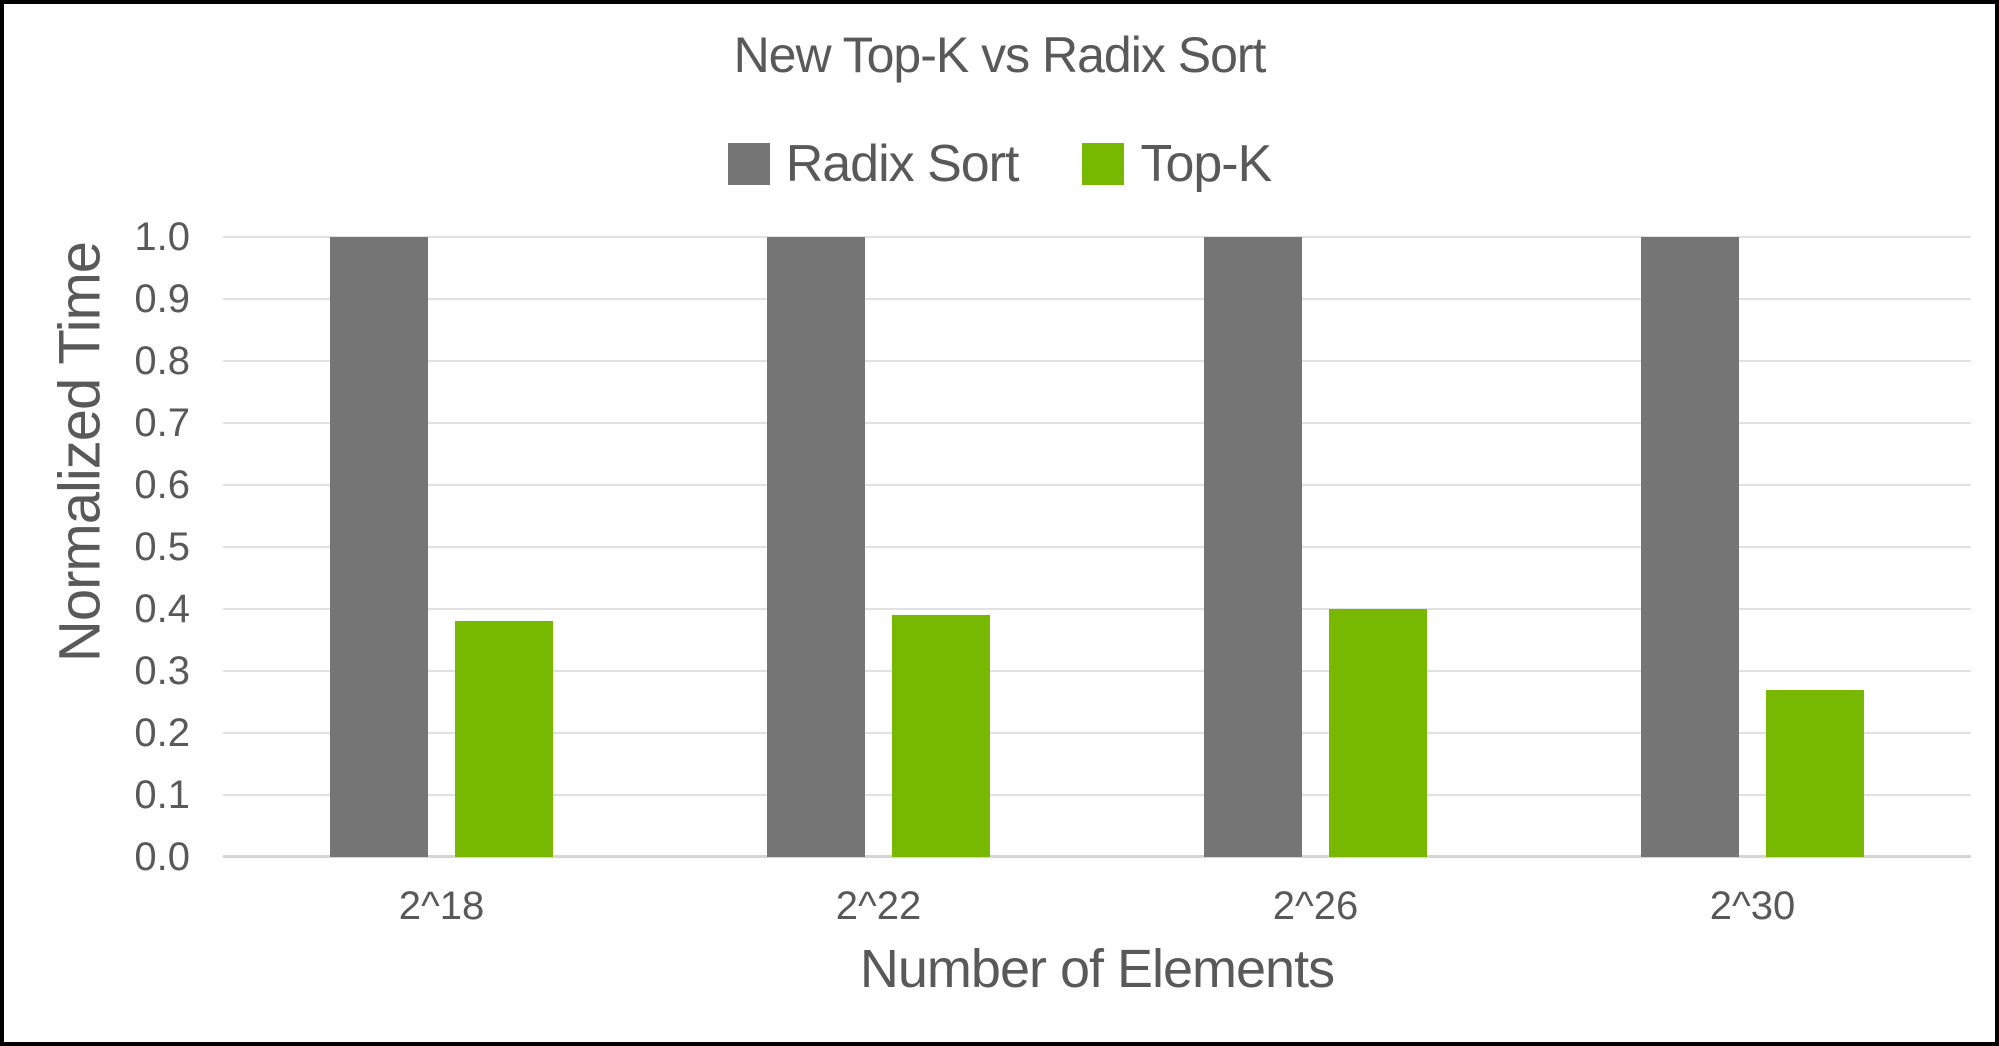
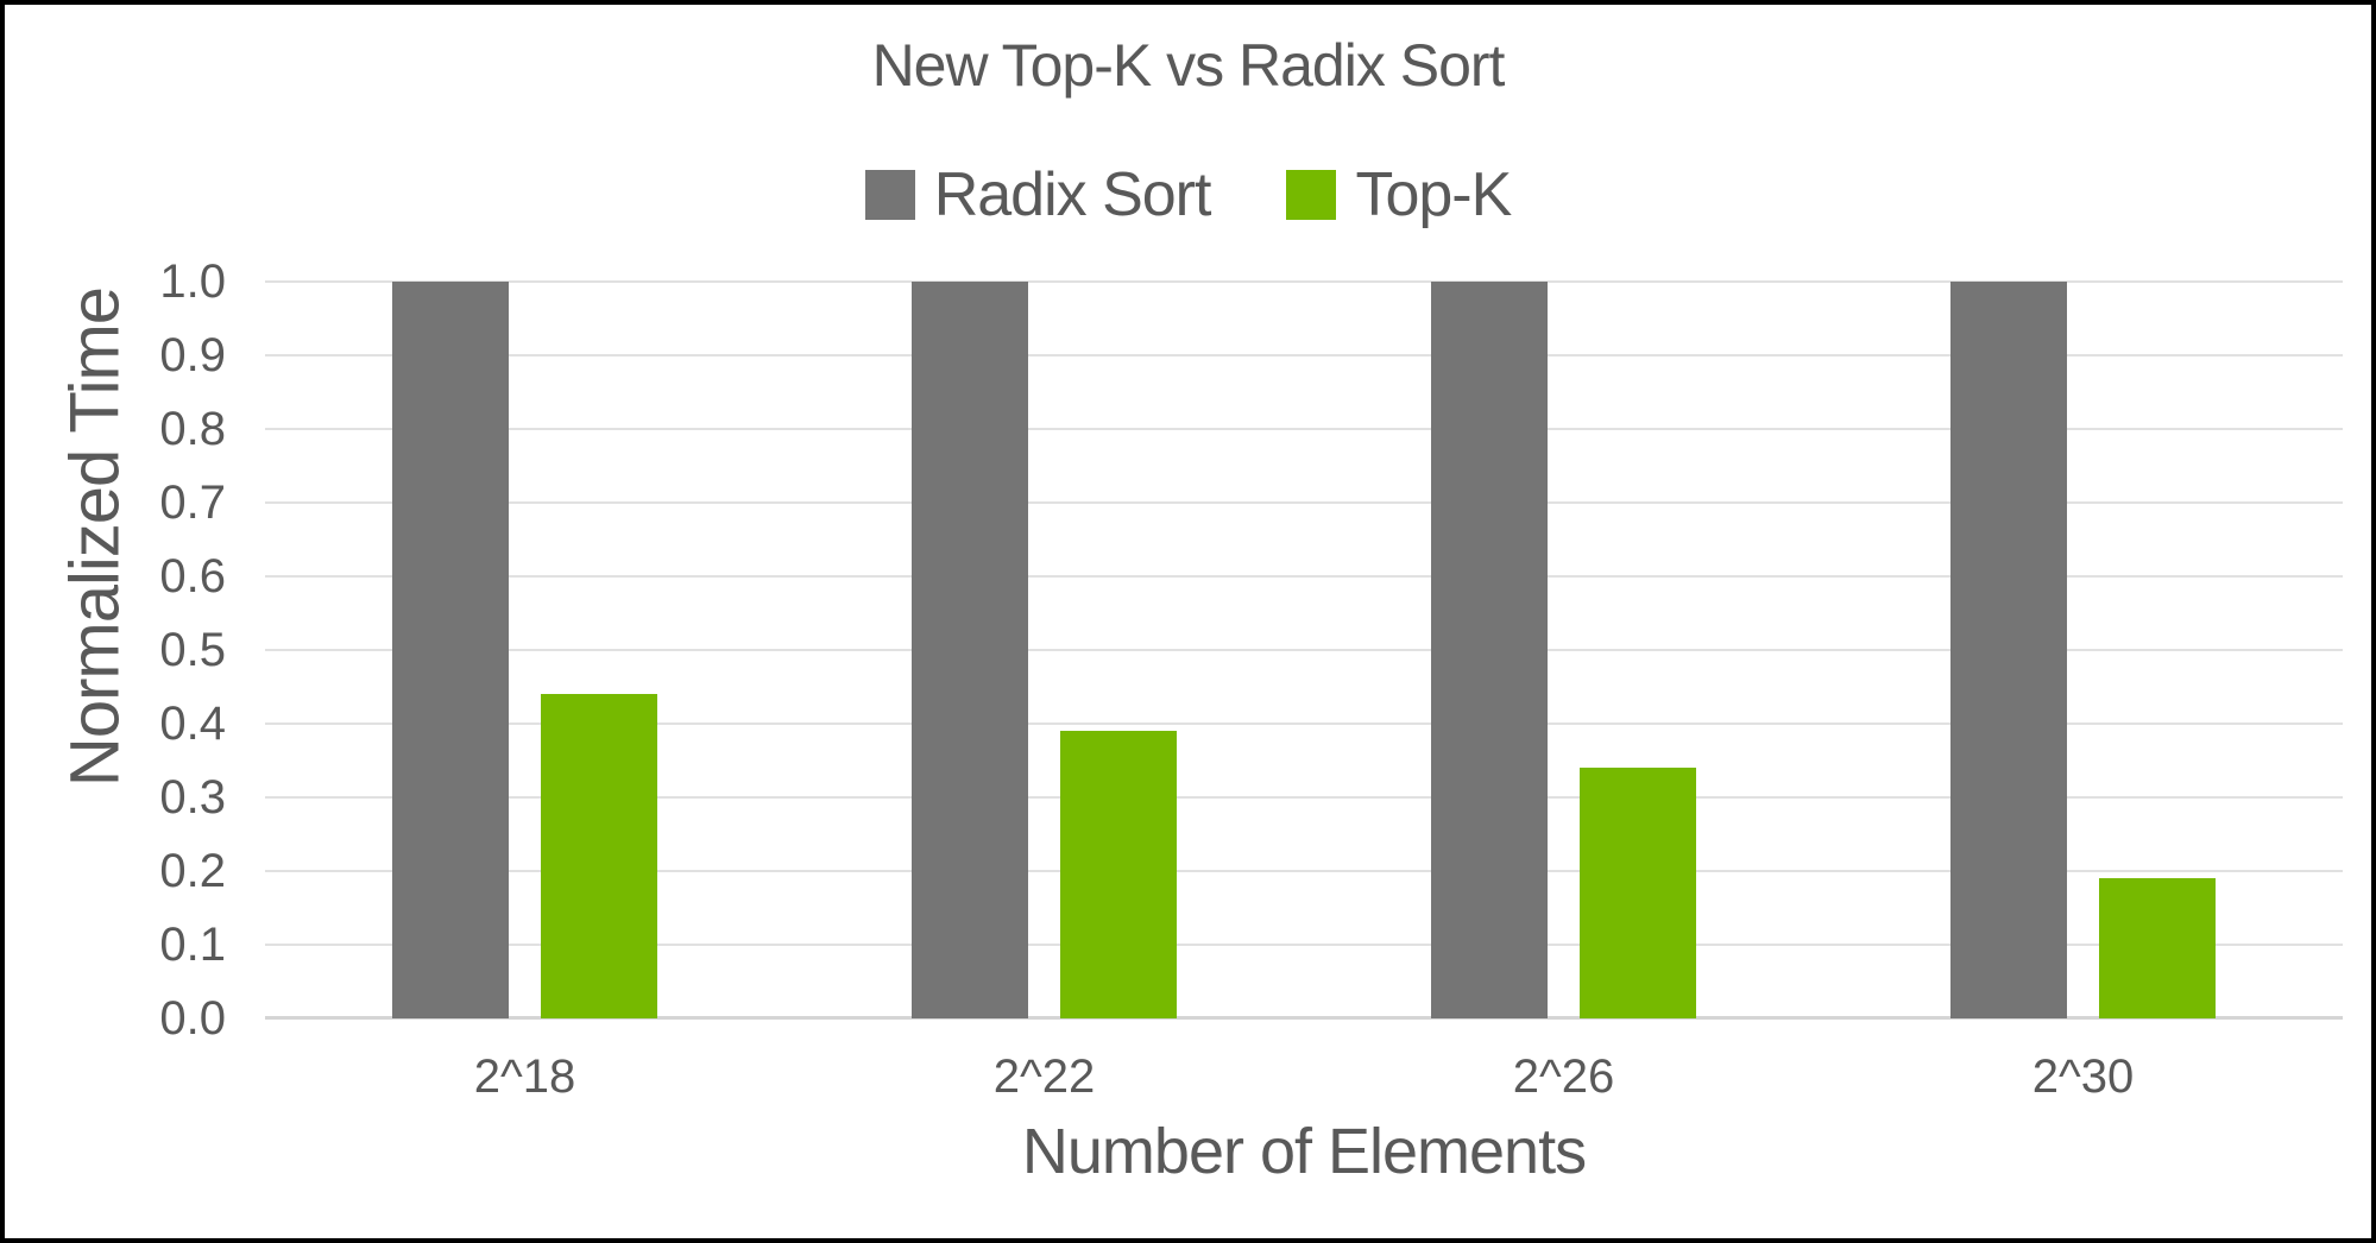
Top-K/2^18: 0.38 -> 0.44
Top-K/2^26: 0.40 -> 0.34
Top-K/2^30: 0.27 -> 0.19
